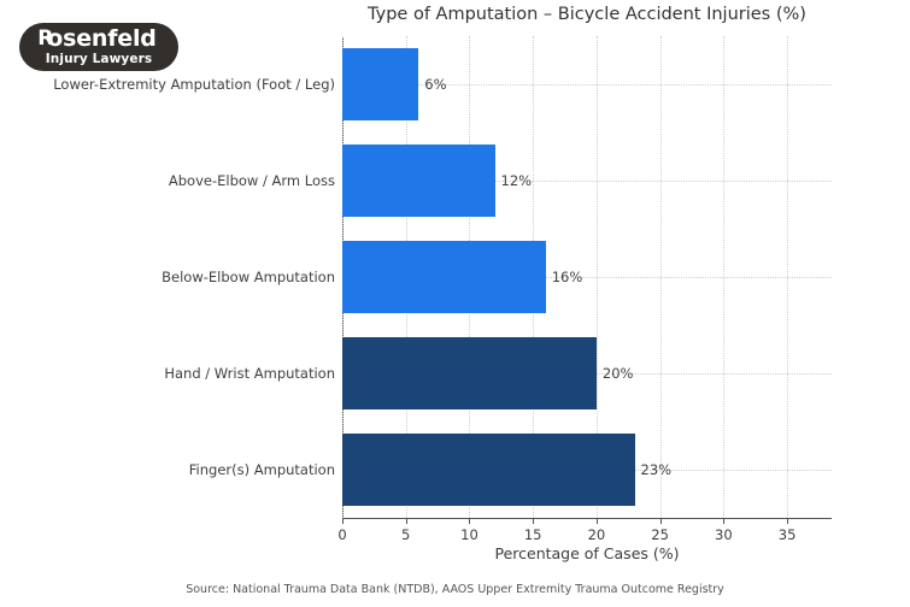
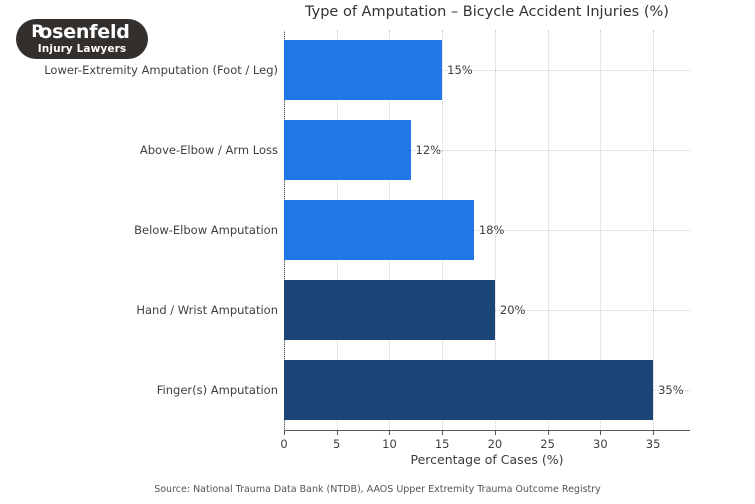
Lower-Extremity Amputation (Foot / Leg): 6% -> 15%
Below-Elbow Amputation: 16% -> 18%
Finger(s) Amputation: 23% -> 35%
